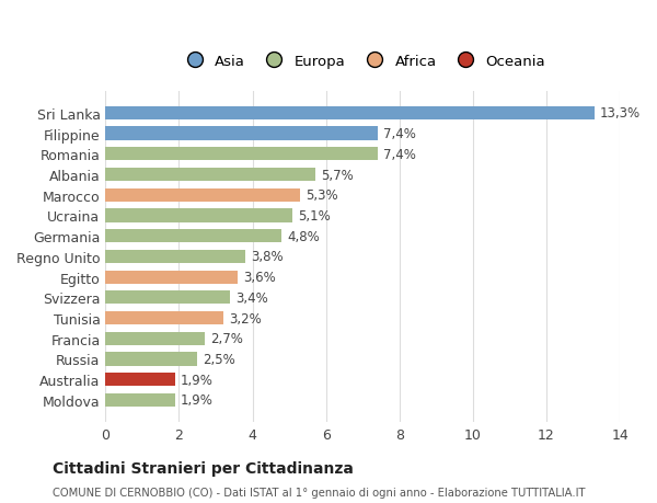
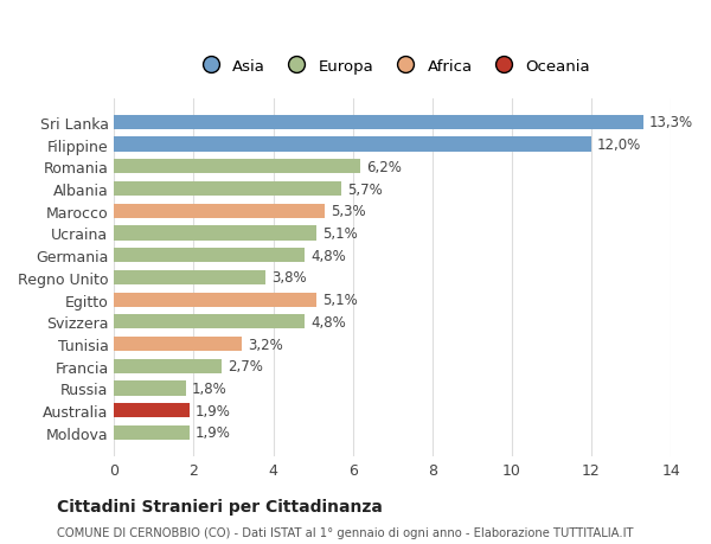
Filippine: 7,4% -> 12,0%
Romania: 7,4% -> 6,2%
Egitto: 3,6% -> 5,1%
Svizzera: 3,4% -> 4,8%
Russia: 2,5% -> 1,8%
